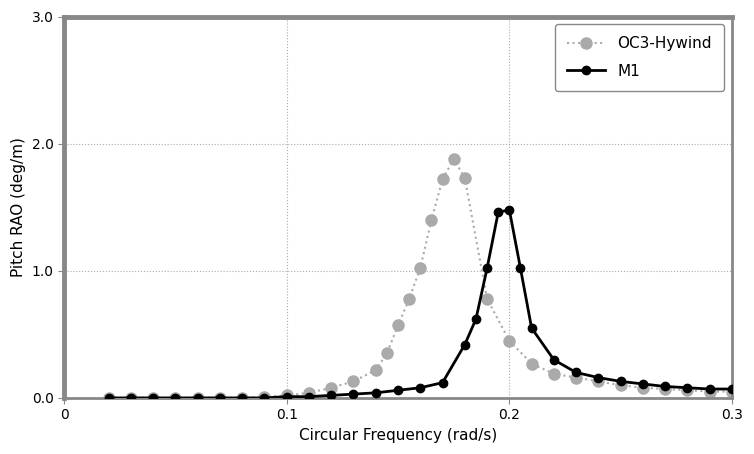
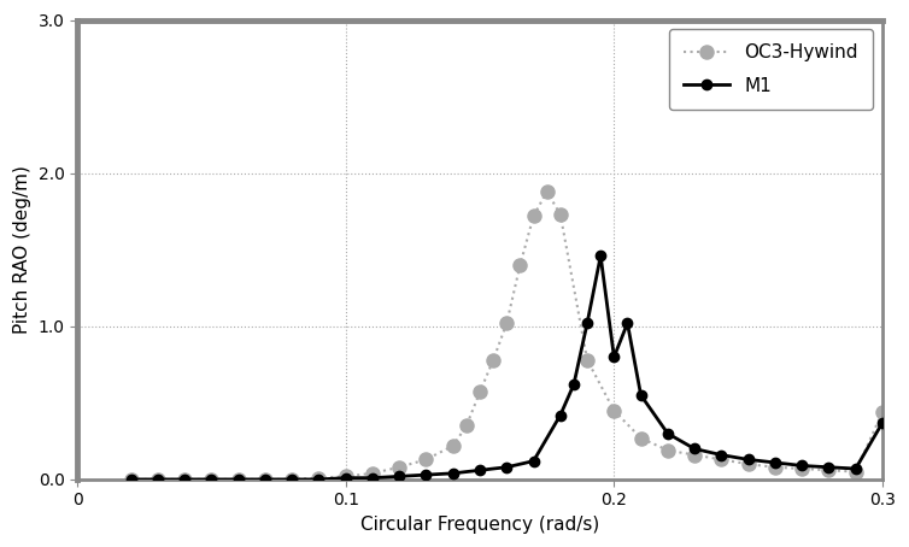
M1/0.2: 1.48 -> 0.80
OC3-Hywind/0.3: 0.05 -> 0.44
M1/0.3: 0.07 -> 0.37
